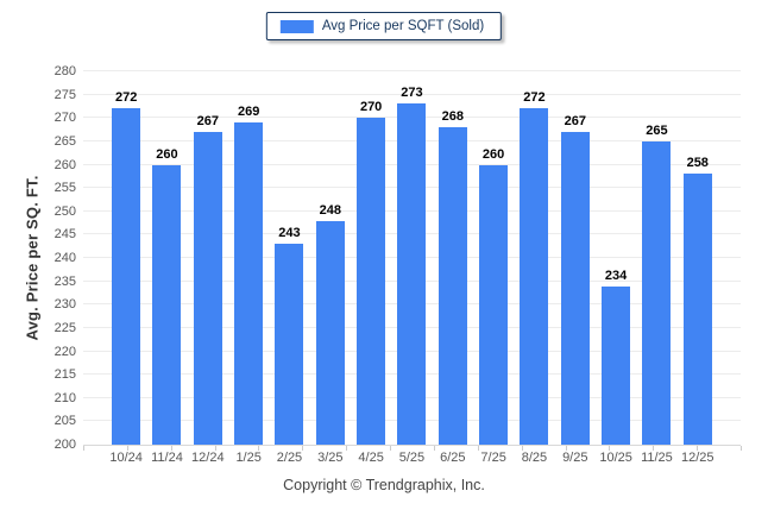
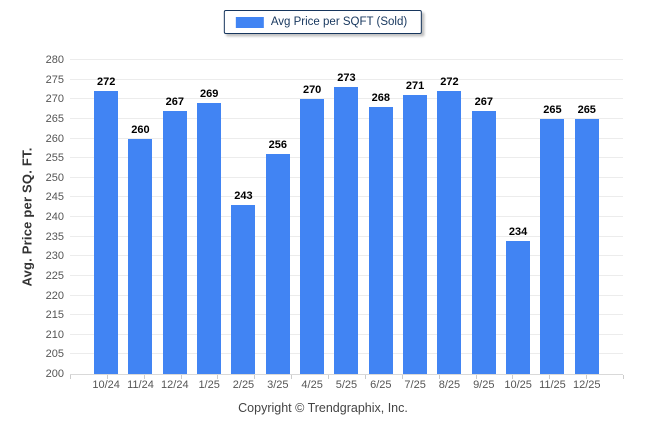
3/25: 248 -> 256
7/25: 260 -> 271
12/25: 258 -> 265
